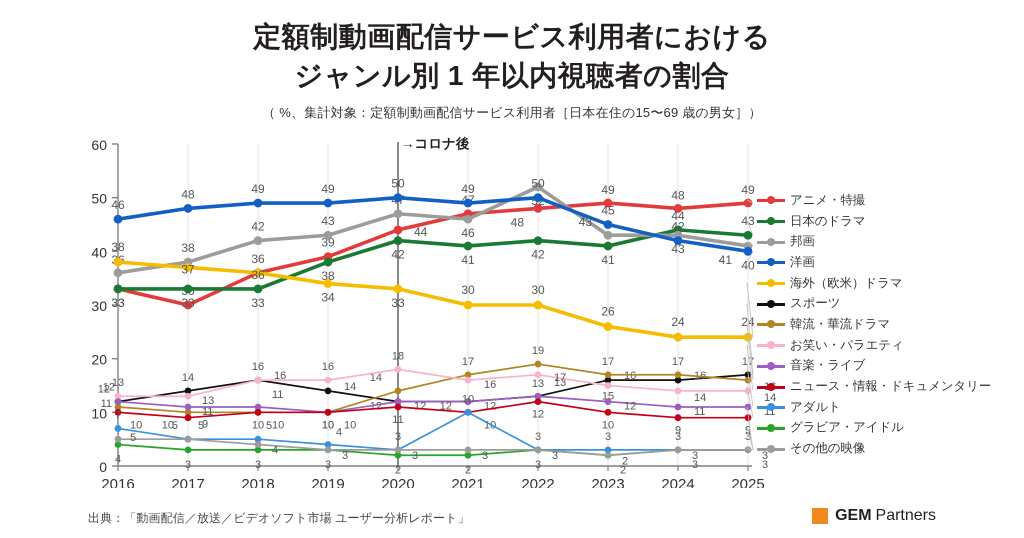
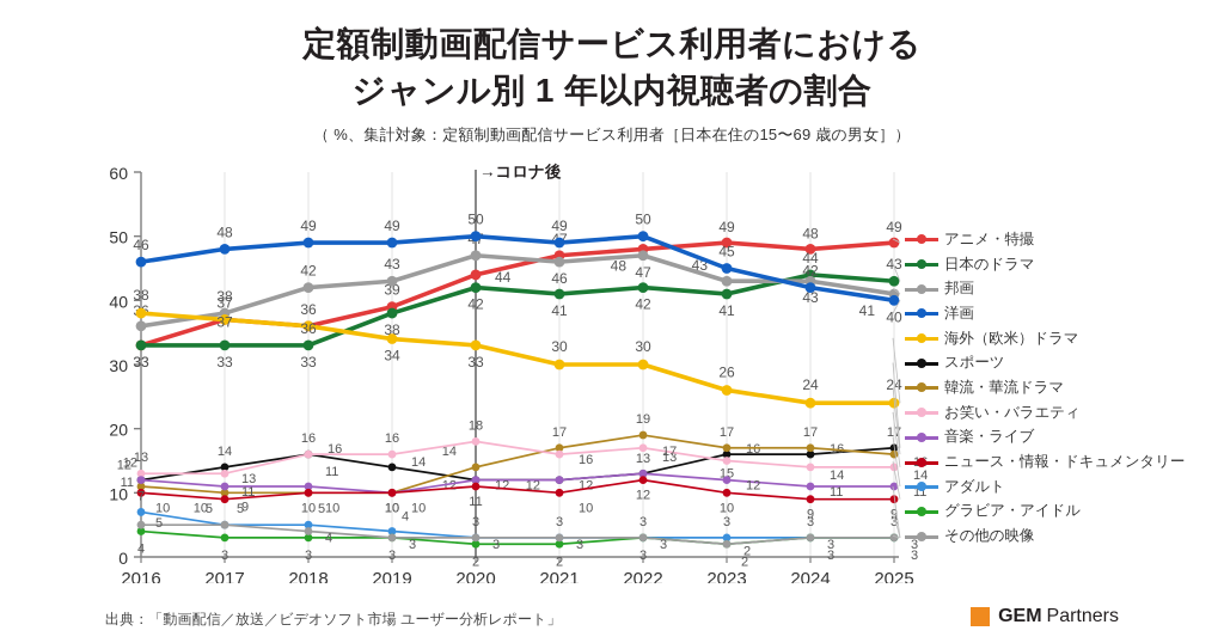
アニメ・特撮/2017: 30 -> 37
アダルト/2021: 10 -> 3
邦画/2022: 52 -> 47
